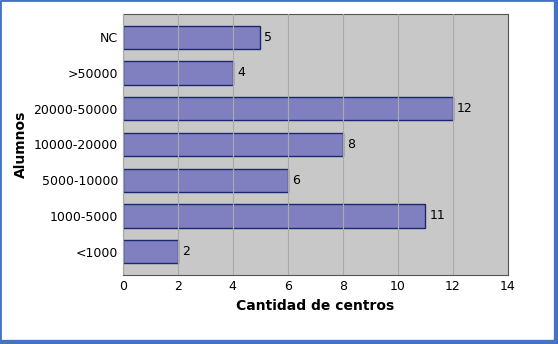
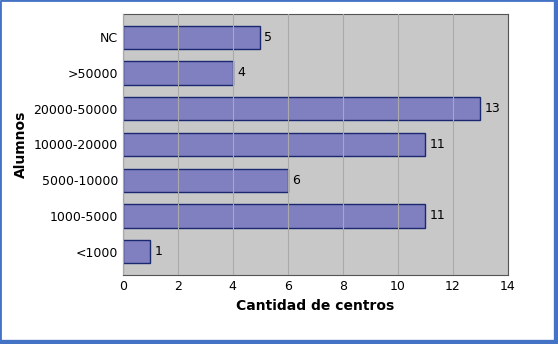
20000-50000: 12 -> 13
10000-20000: 8 -> 11
<1000: 2 -> 1
